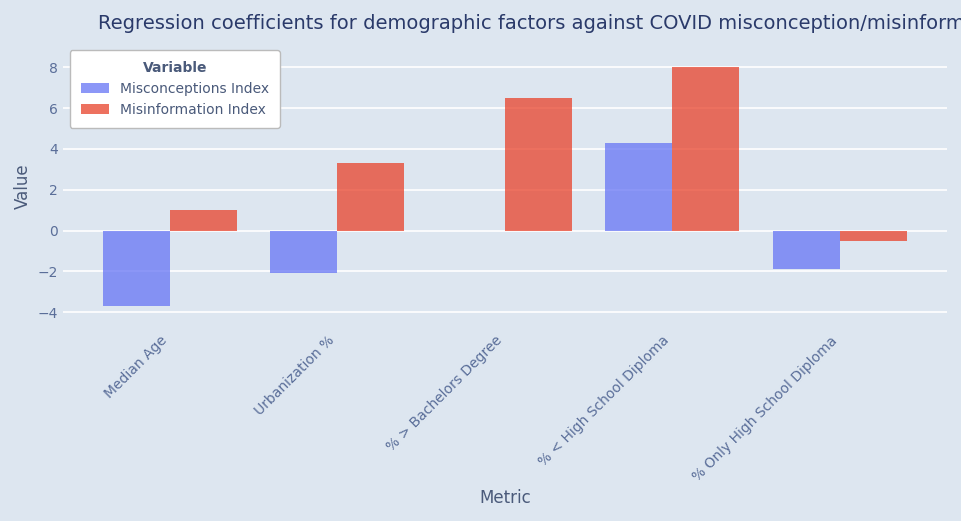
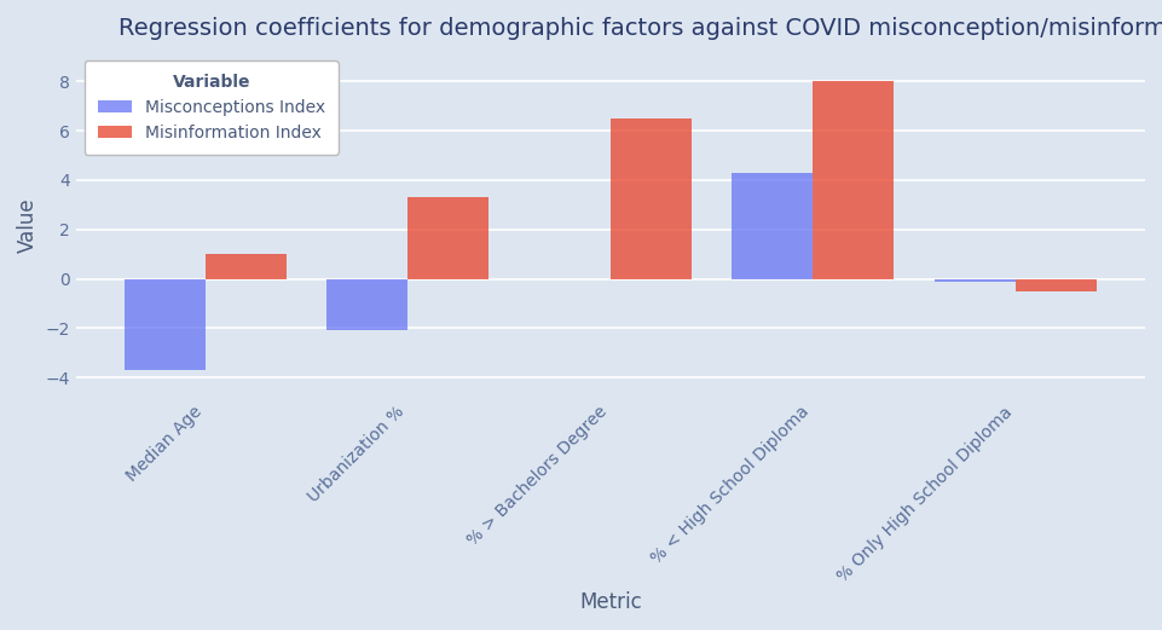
Misconceptions Index/% Only High School Diploma: -1.9 -> -0.1
